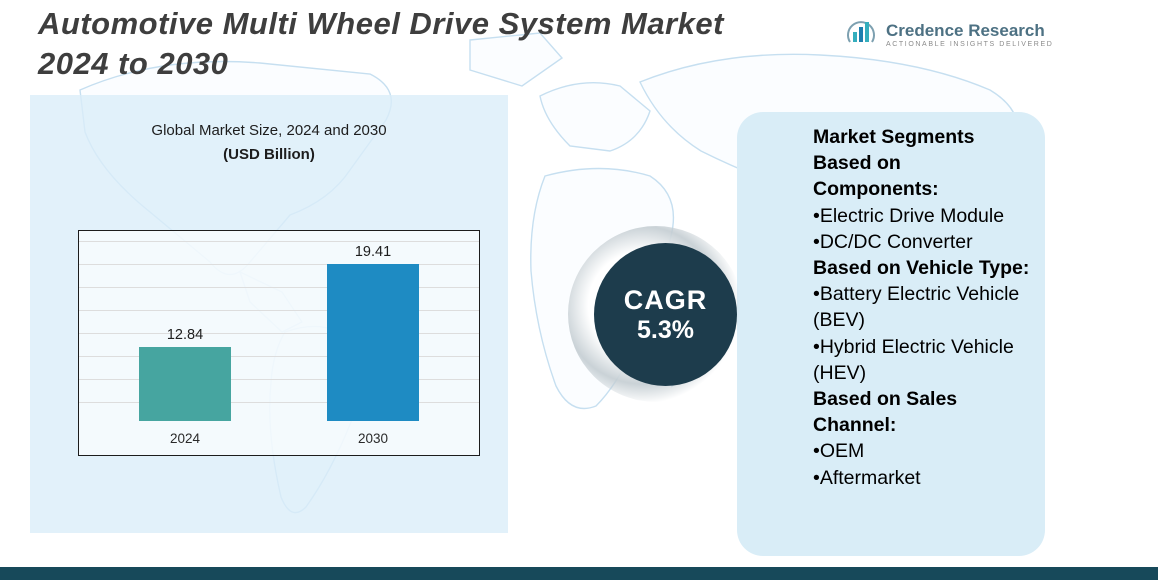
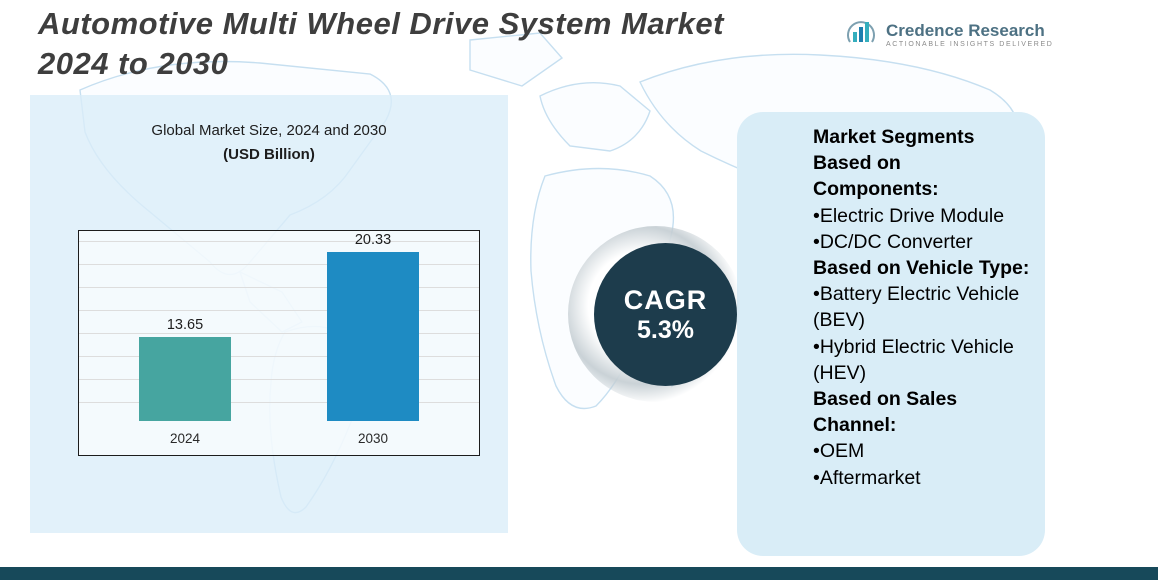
2024: 12.84 -> 13.65
2030: 19.41 -> 20.33
